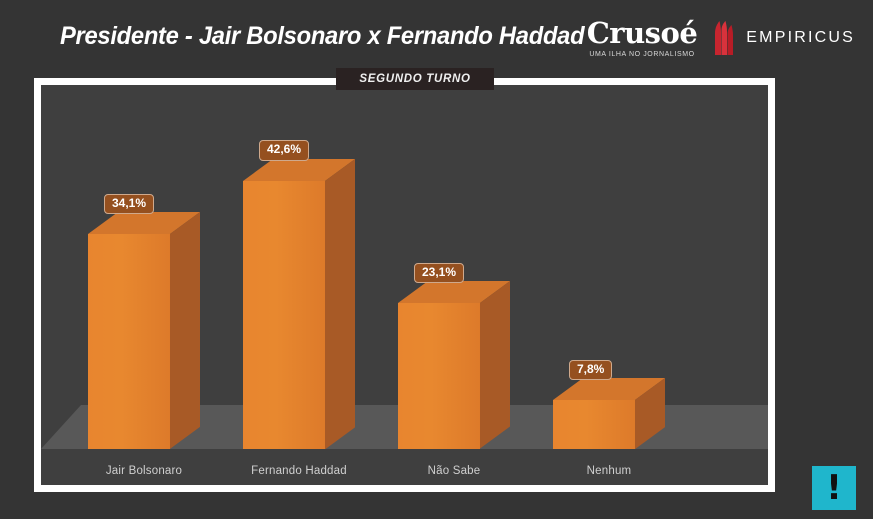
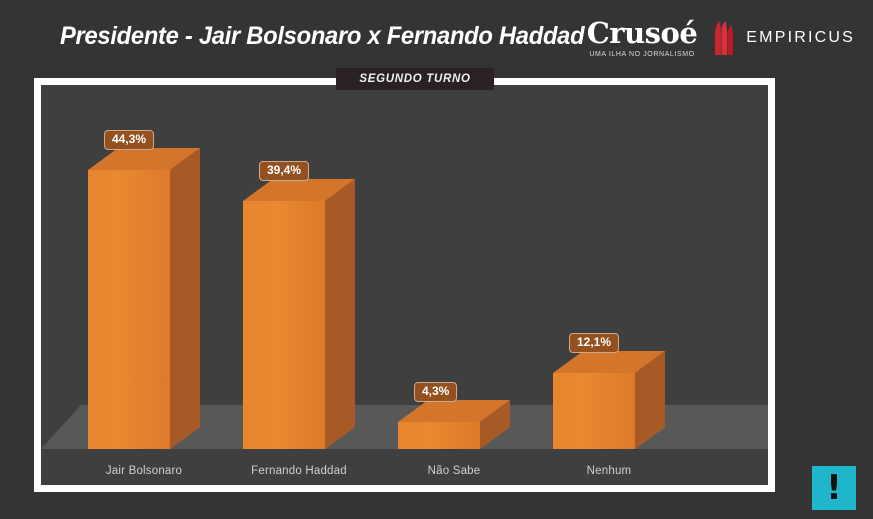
Jair Bolsonaro: 34,1% -> 44,3%
Fernando Haddad: 42,6% -> 39,4%
Não Sabe: 23,1% -> 4,3%
Nenhum: 7,8% -> 12,1%
